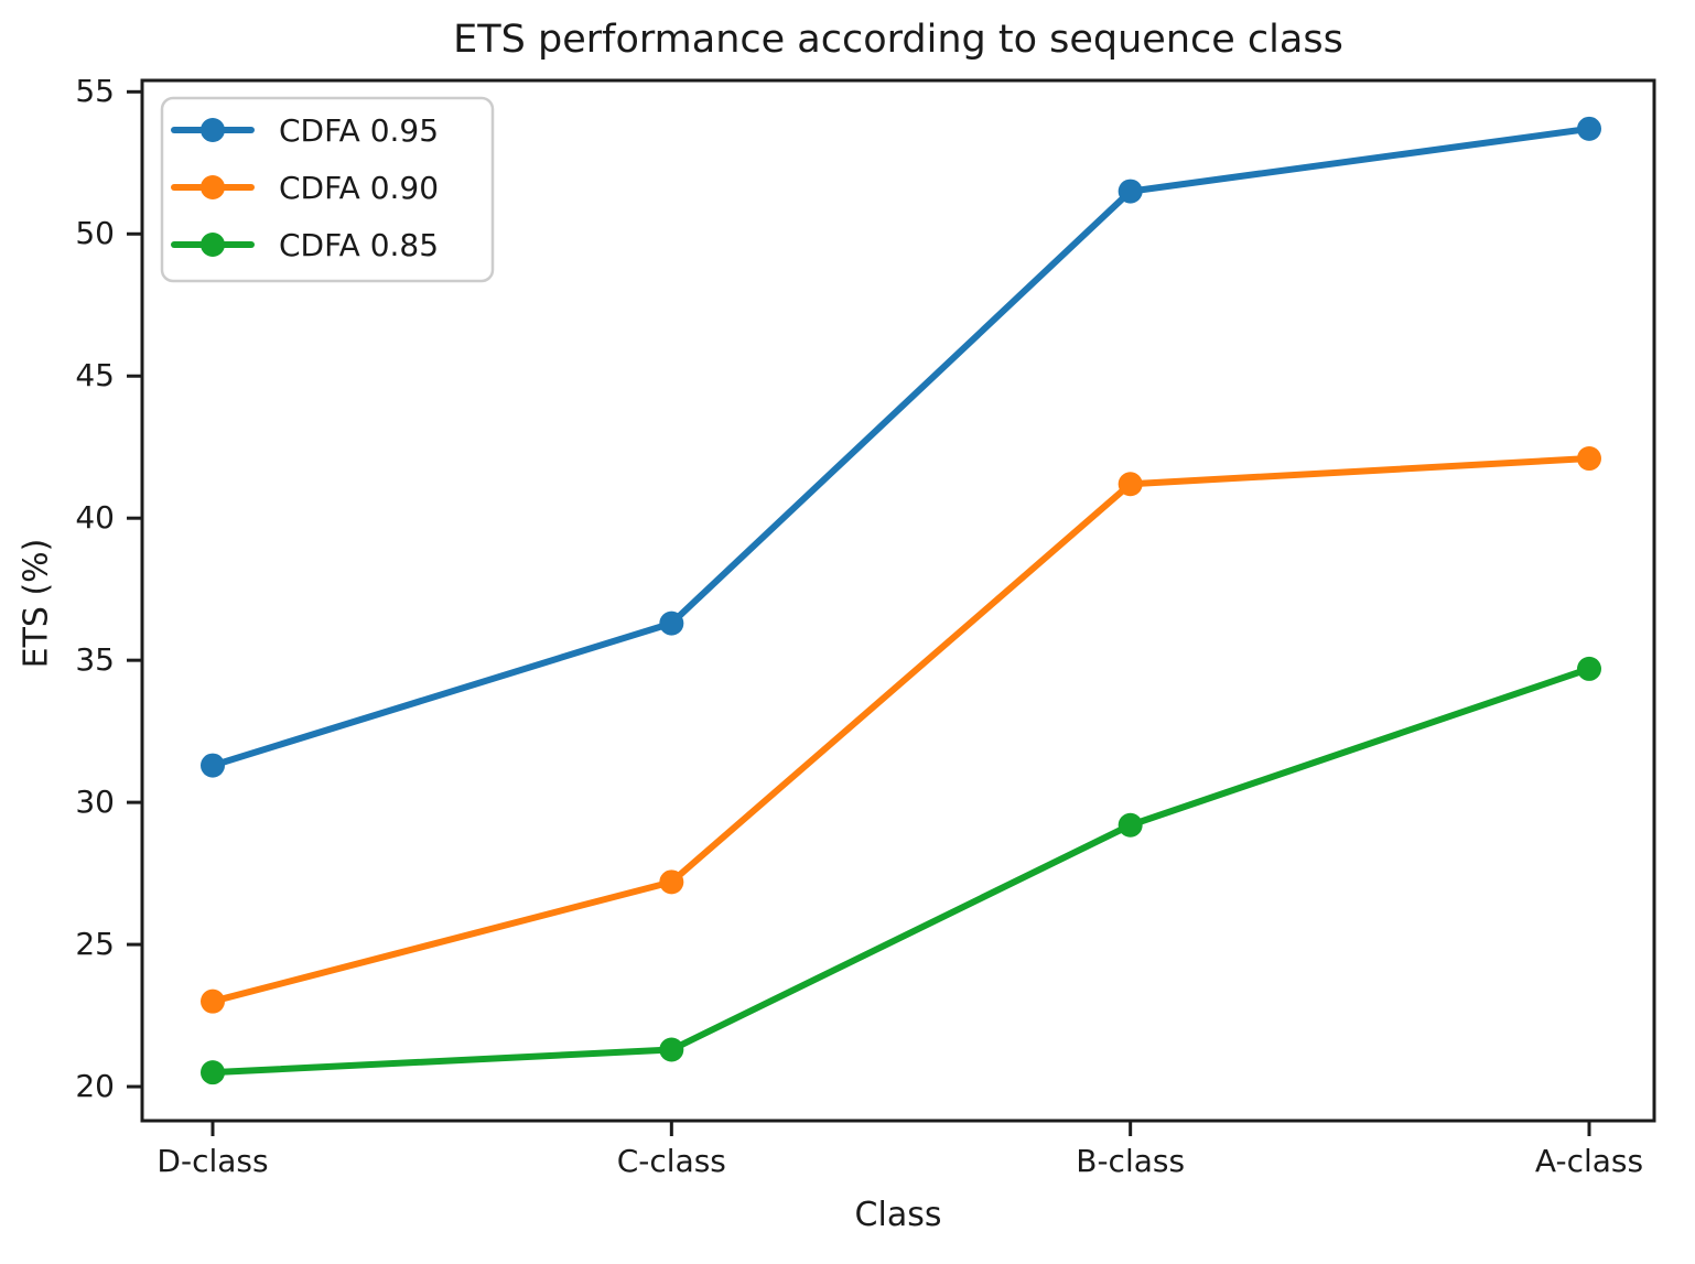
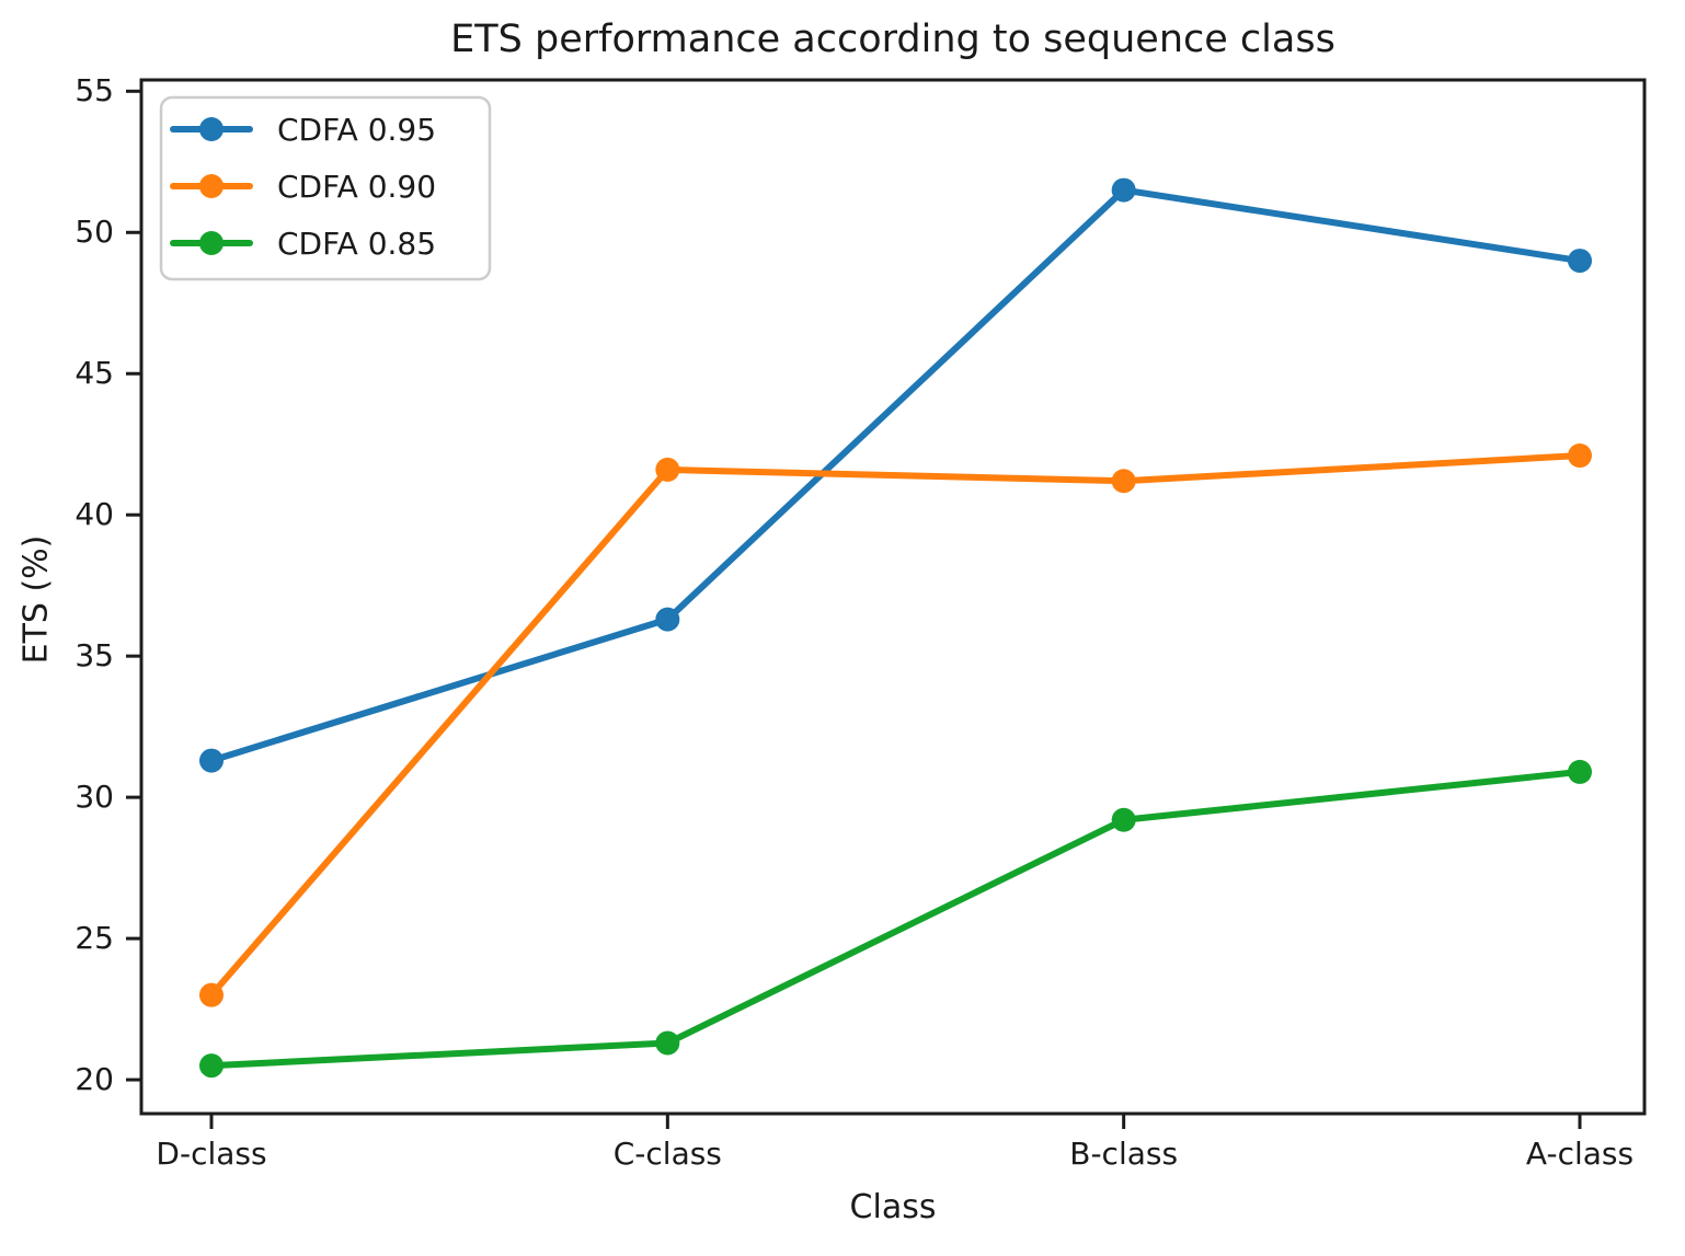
CDFA 0.90/C-class: 27.2 -> 41.6
CDFA 0.95/A-class: 53.7 -> 49.0
CDFA 0.85/A-class: 34.7 -> 30.9
